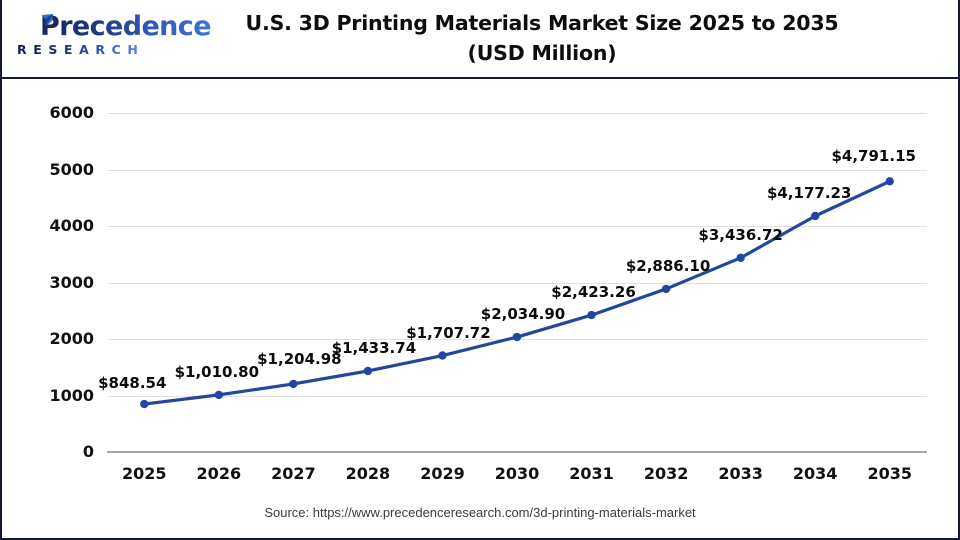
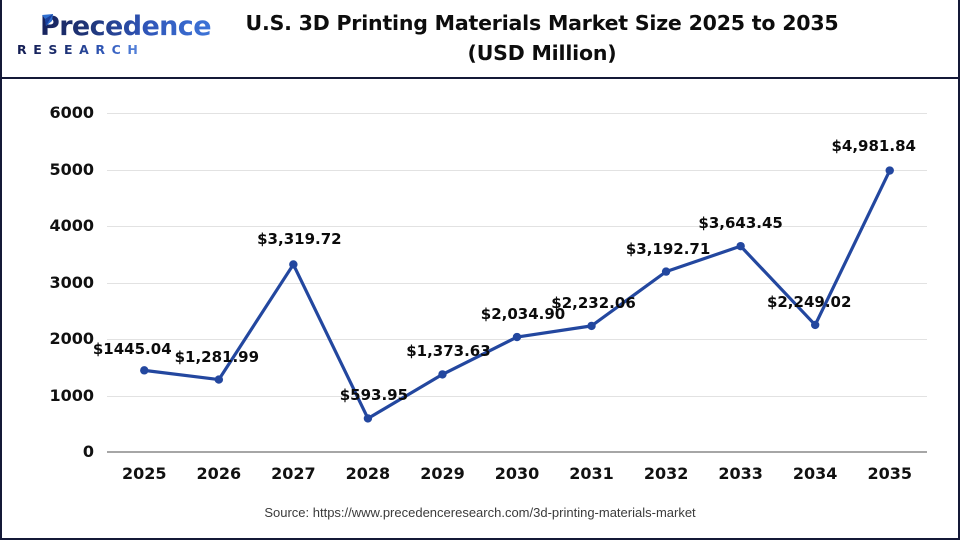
2025: $848.54 -> $1445.04
2026: $1,010.80 -> $1,281.99
2027: $1,204.98 -> $3,319.72
2028: $1,433.74 -> $593.95
2029: $1,707.72 -> $1,373.63
2031: $2,423.26 -> $2,232.06
2032: $2,886.10 -> $3,192.71
2033: $3,436.72 -> $3,643.45
2034: $4,177.23 -> $2,249.02
2035: $4,791.15 -> $4,981.84
